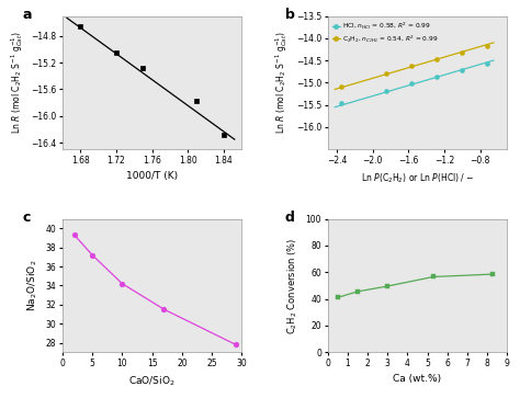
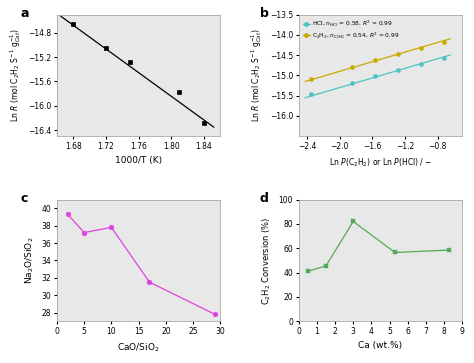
10: 34.2 -> 37.8
3: 50 -> 82
